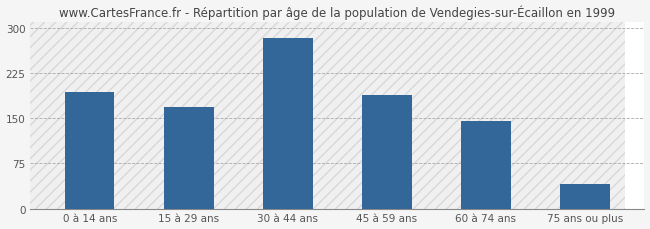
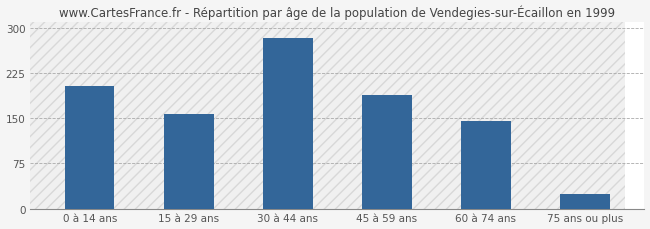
0 à 14 ans: 193 -> 204
15 à 29 ans: 168 -> 156
75 ans ou plus: 40 -> 24
